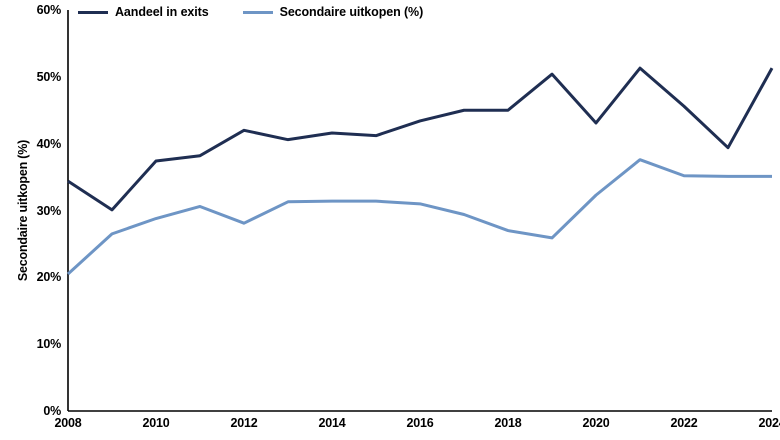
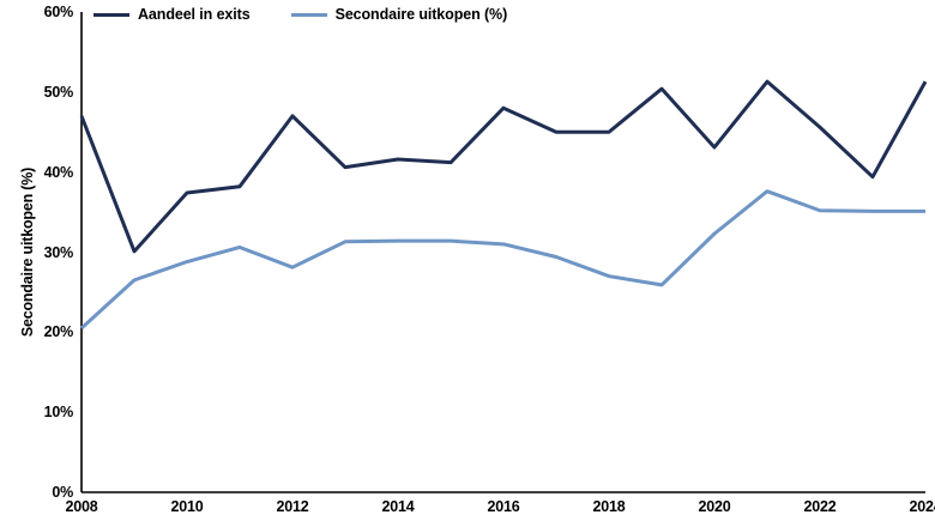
Aandeel in exits/2008: 34% -> 47%
Aandeel in exits/2012: 42% -> 47%
Aandeel in exits/2016: 43% -> 48%
